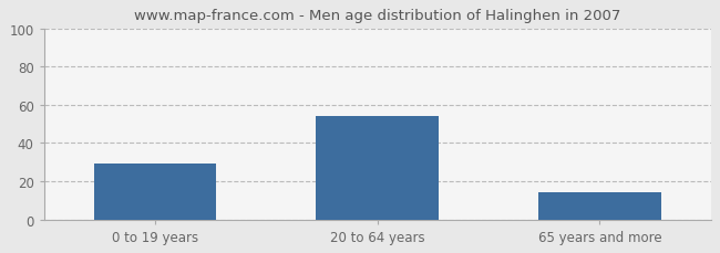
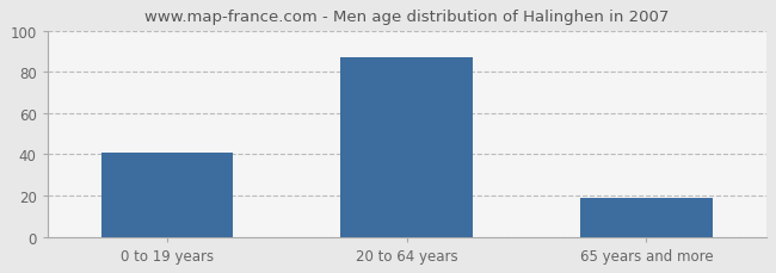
0 to 19 years: 29 -> 41
20 to 64 years: 54 -> 87
65 years and more: 14 -> 19
